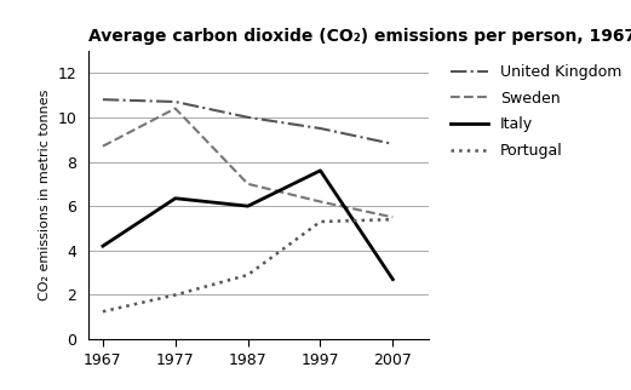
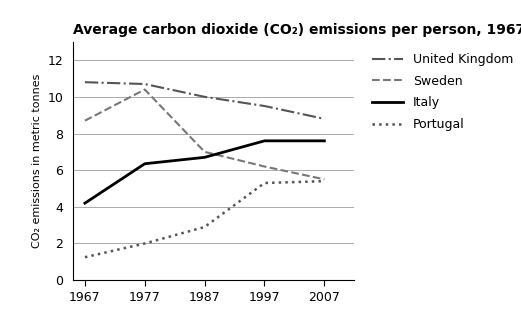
Italy/1987: 6.0 -> 6.7
Italy/2007: 2.7 -> 7.6
